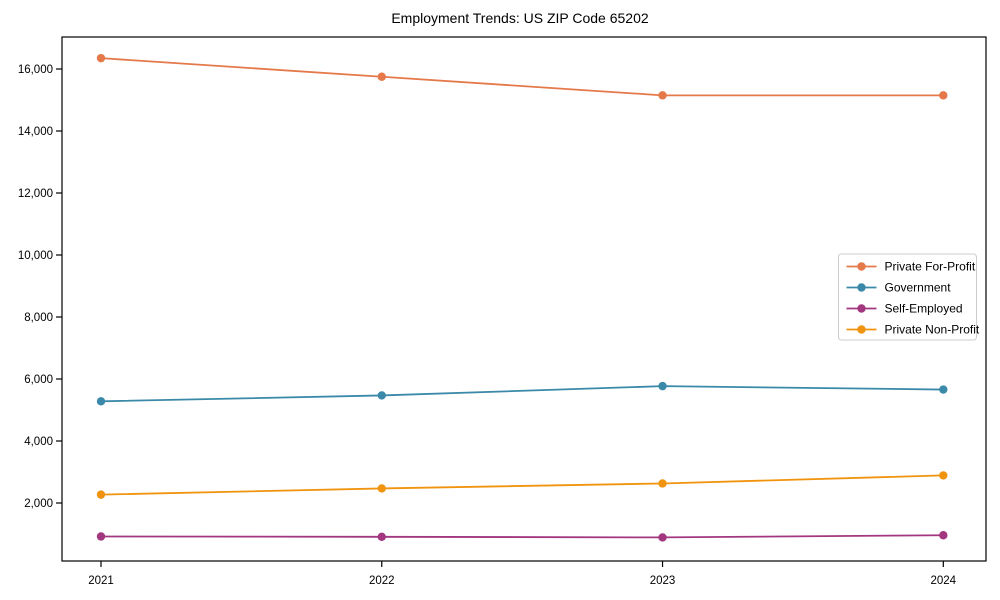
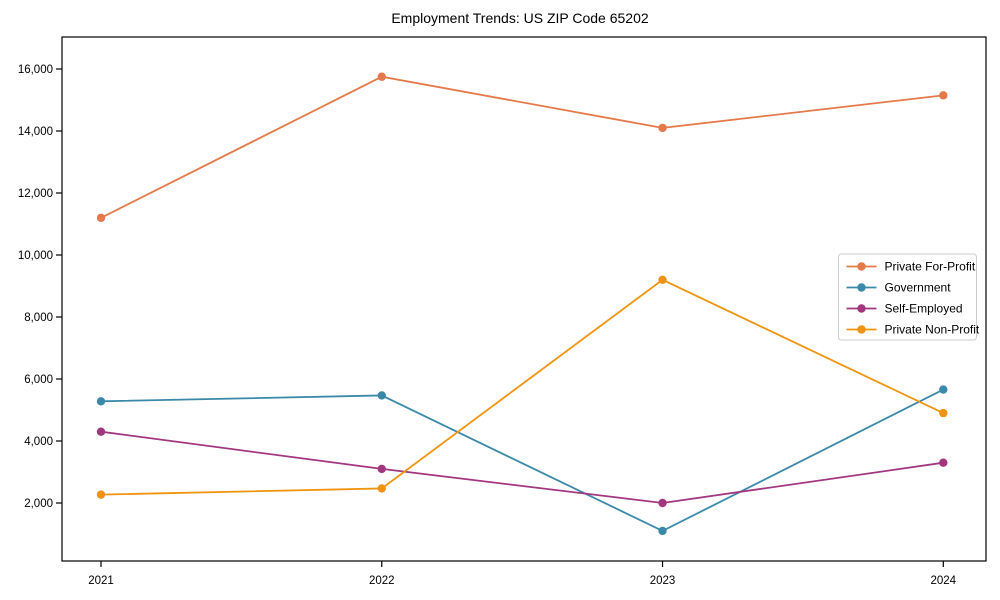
Private For-Profit/2021: 16400 -> 11200
Self-Employed/2021: 900 -> 4300
Self-Employed/2022: 900 -> 3100
Private For-Profit/2023: 15200 -> 14100
Government/2023: 5800 -> 1100
Self-Employed/2023: 900 -> 2000
Private Non-Profit/2023: 2600 -> 9200
Self-Employed/2024: 1000 -> 3300
Private Non-Profit/2024: 2900 -> 4900
